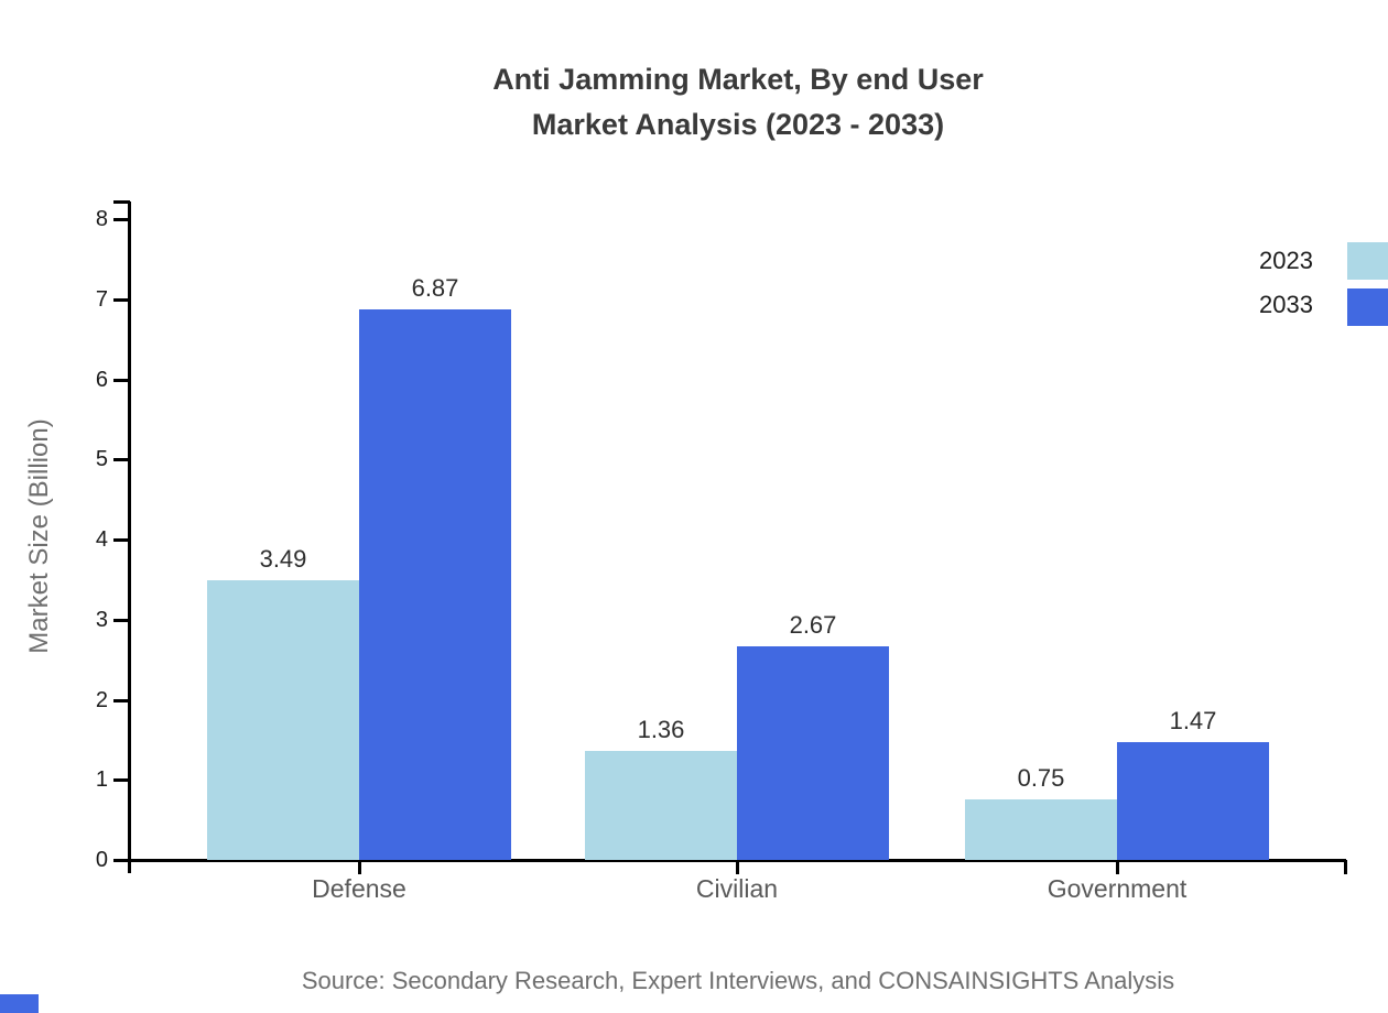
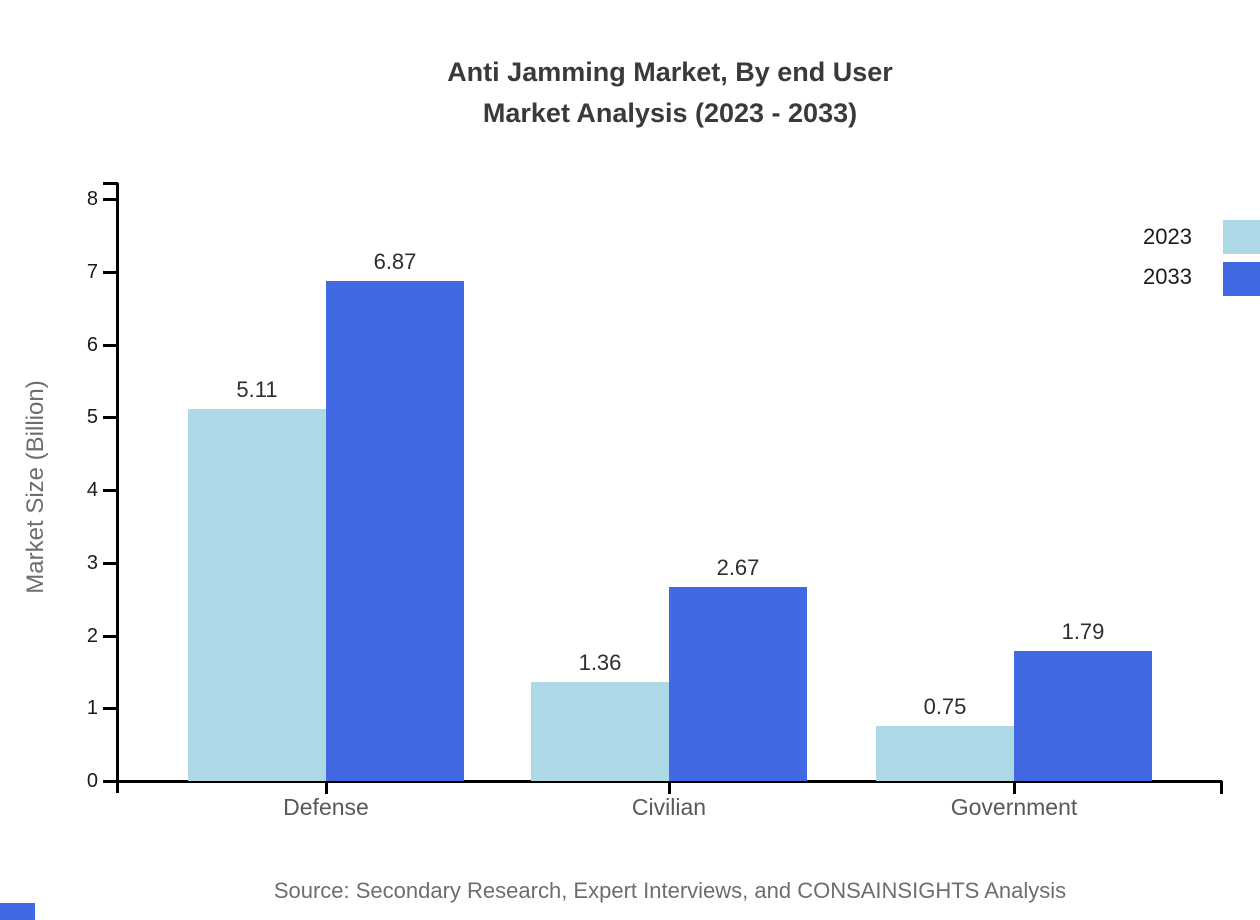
2023/Defense: 3.49 -> 5.11
2033/Government: 1.47 -> 1.79
